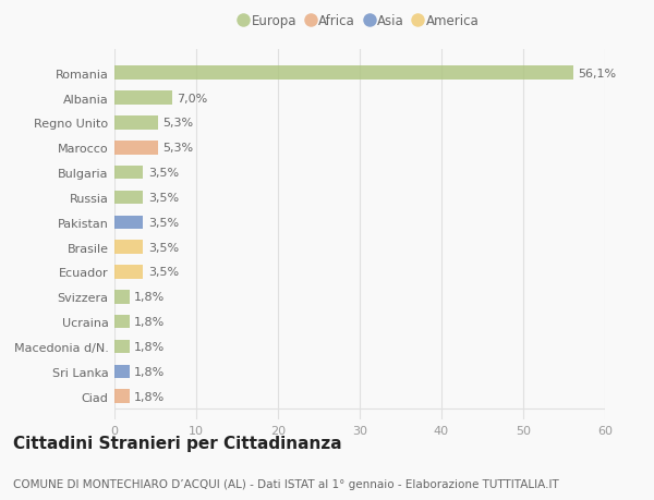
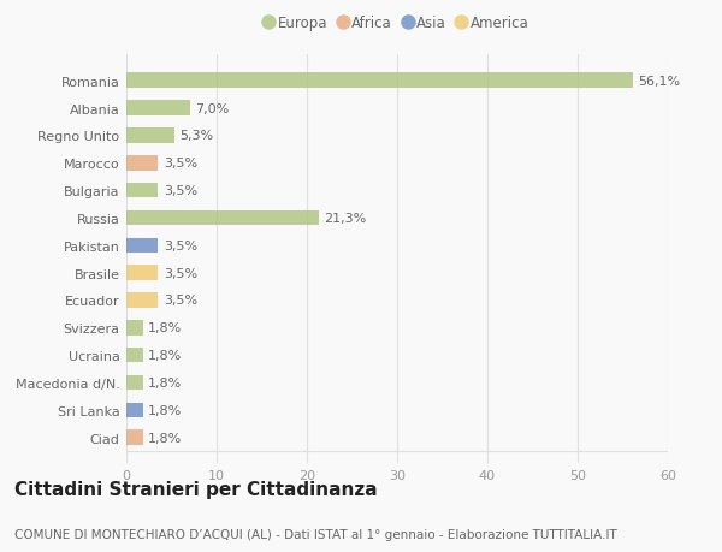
Marocco: 5,3% -> 3,5%
Russia: 3,5% -> 21,3%
